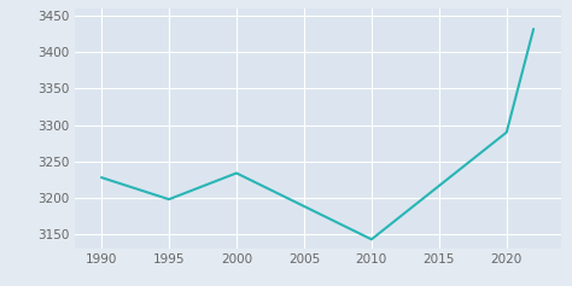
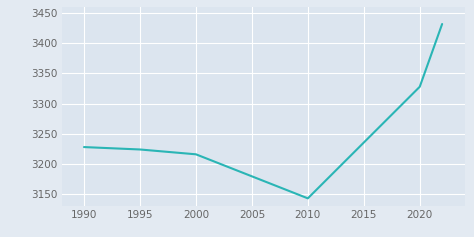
1995: 3198 -> 3224
2000: 3234 -> 3216
2020: 3290 -> 3328
